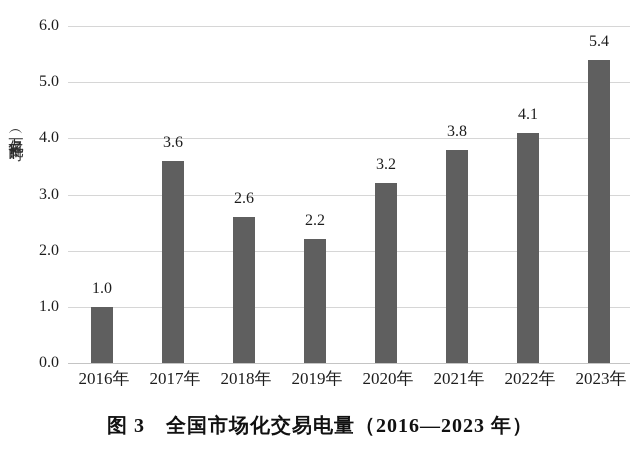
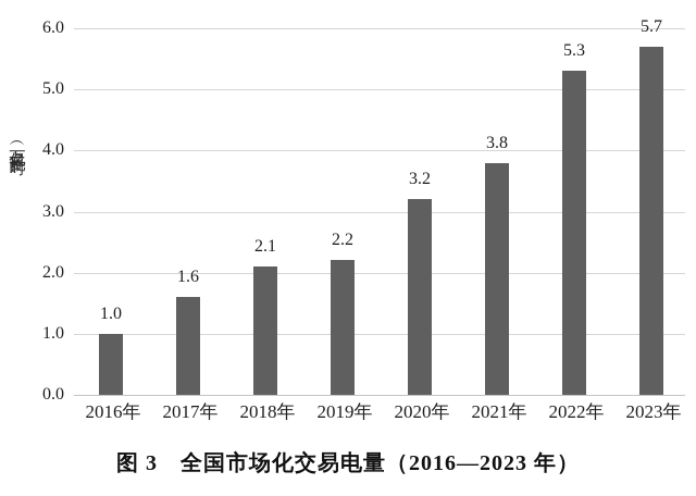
2017年: 3.6 -> 1.6
2018年: 2.6 -> 2.1
2022年: 4.1 -> 5.3
2023年: 5.4 -> 5.7
